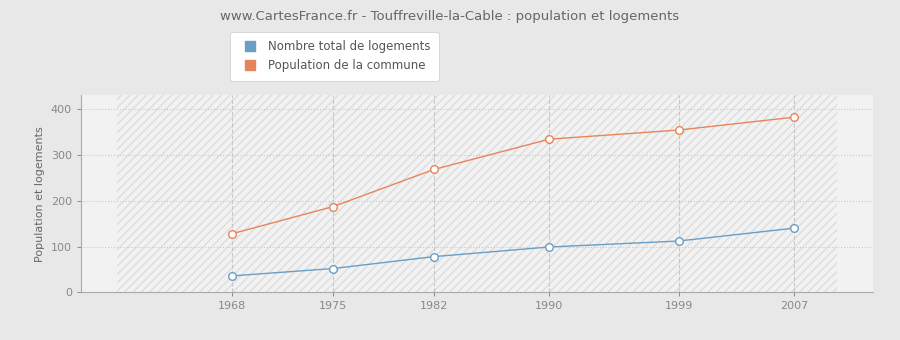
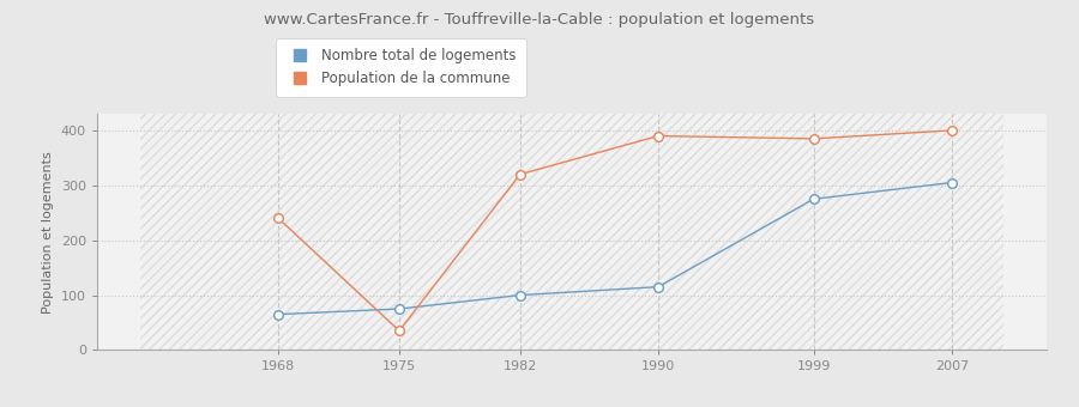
Nombre total de logements/1968: 36 -> 65
Population de la commune/1968: 128 -> 240
Nombre total de logements/1975: 52 -> 75
Population de la commune/1975: 187 -> 35
Nombre total de logements/1982: 78 -> 100
Population de la commune/1982: 268 -> 320
Nombre total de logements/1990: 99 -> 115
Population de la commune/1990: 334 -> 390
Nombre total de logements/1999: 112 -> 275
Population de la commune/1999: 354 -> 385
Nombre total de logements/2007: 140 -> 305
Population de la commune/2007: 382 -> 400
